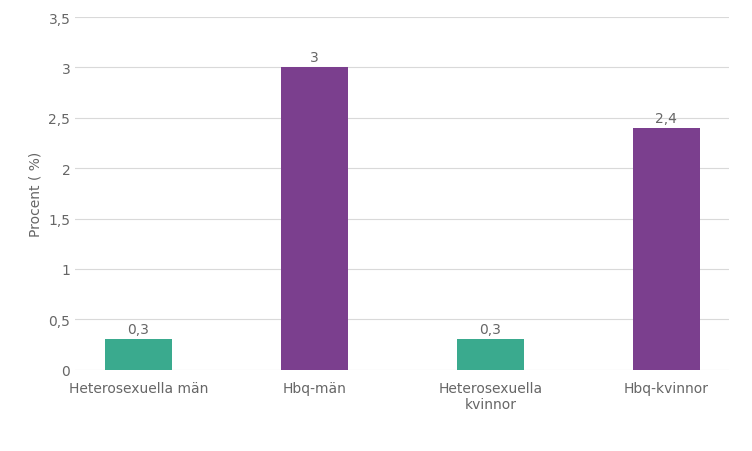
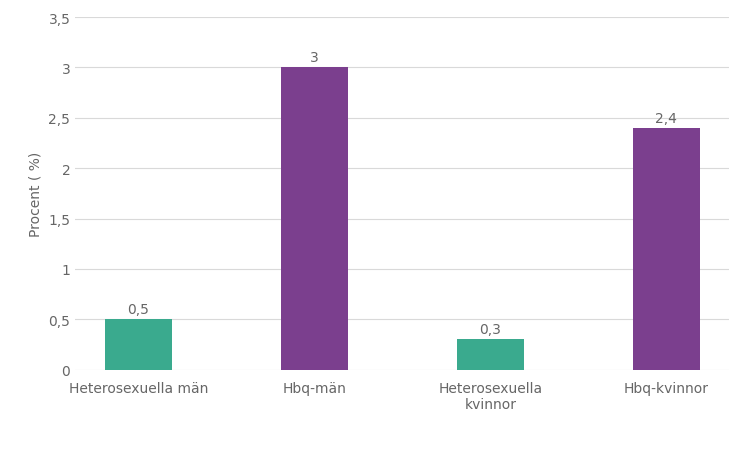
Heterosexuella män: 0,3 -> 0,5
